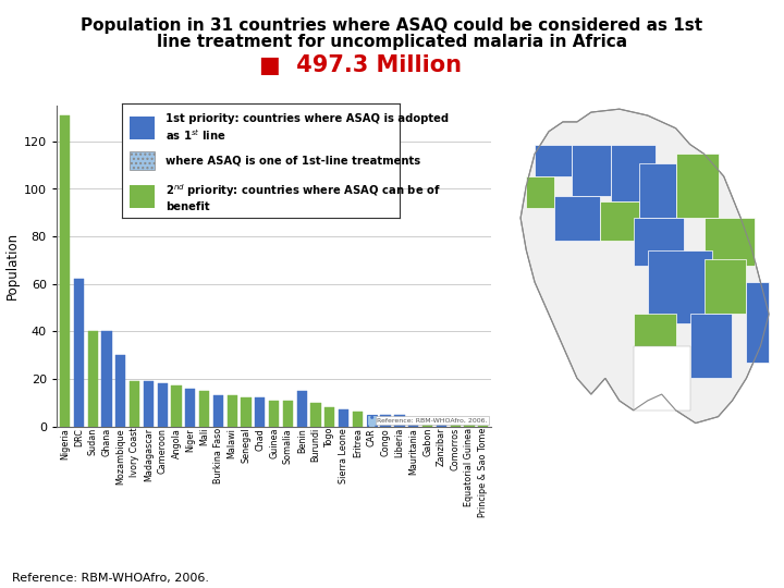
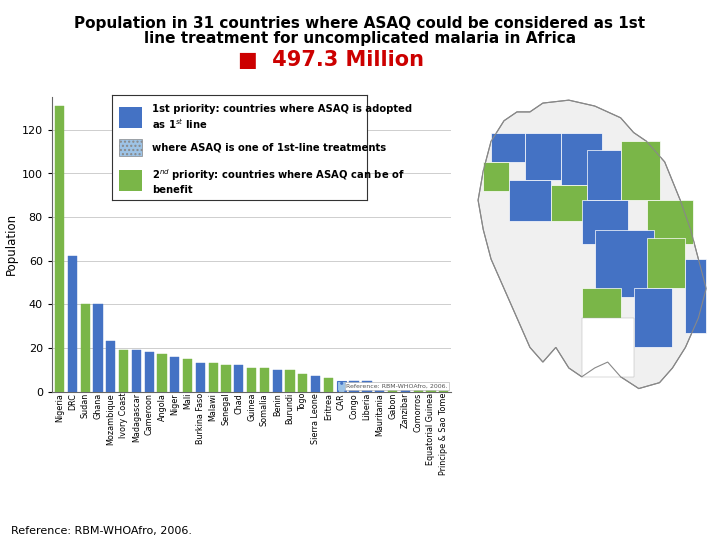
Mozambique: 30.0 -> 23.0
Benin: 15.0 -> 10.0
